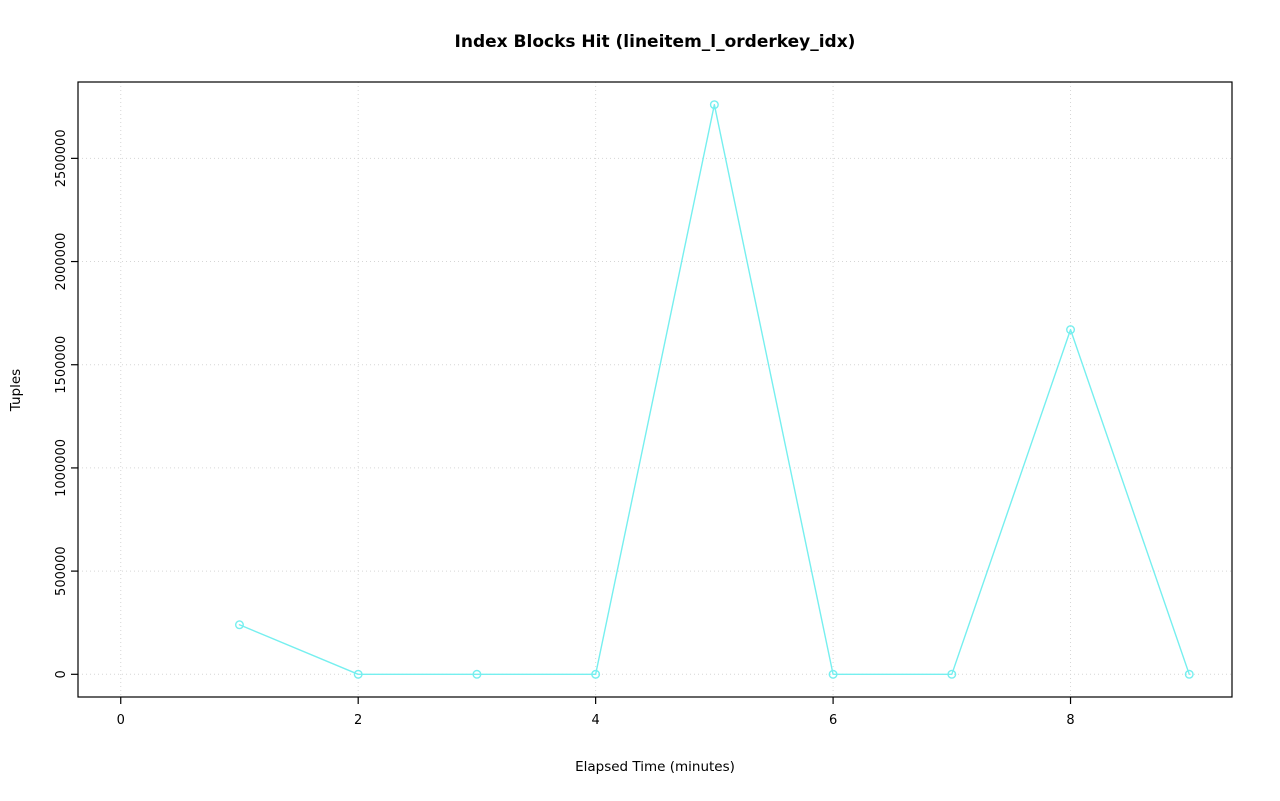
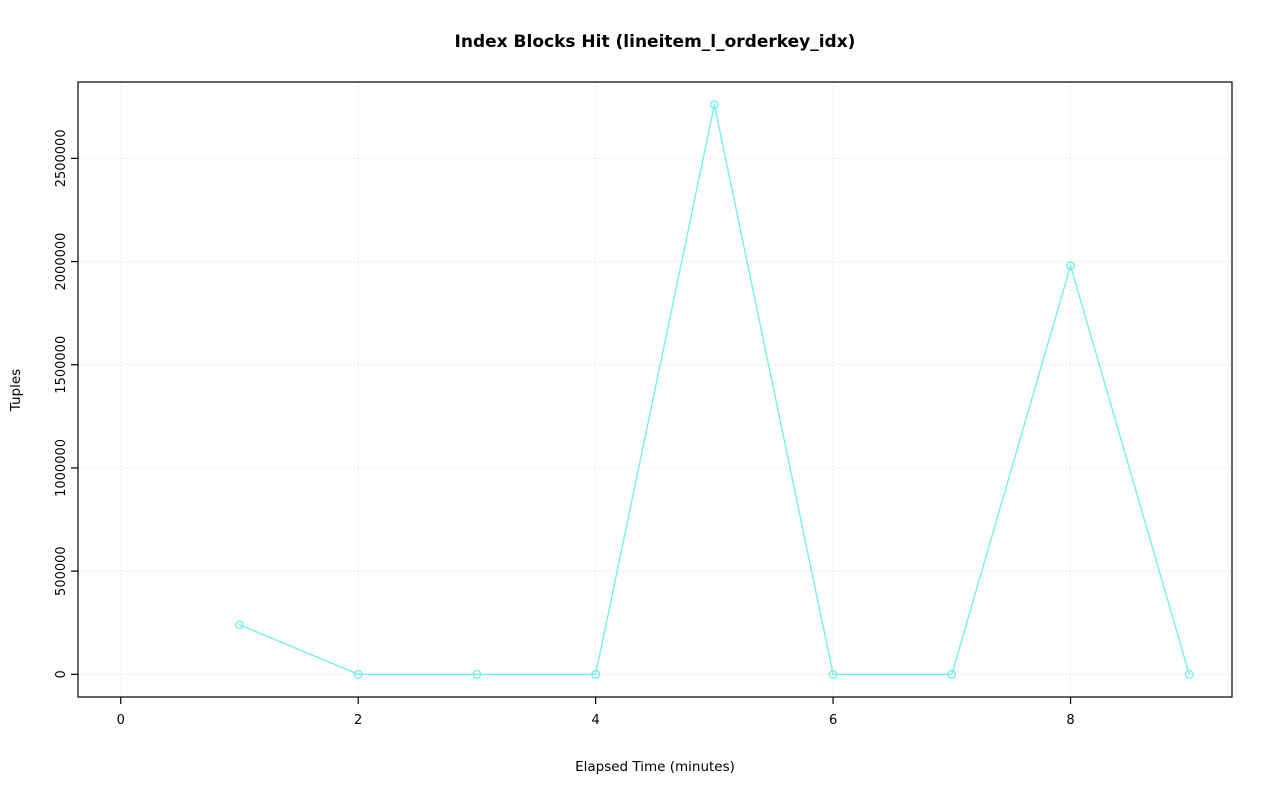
8: 1670000 -> 1980000
